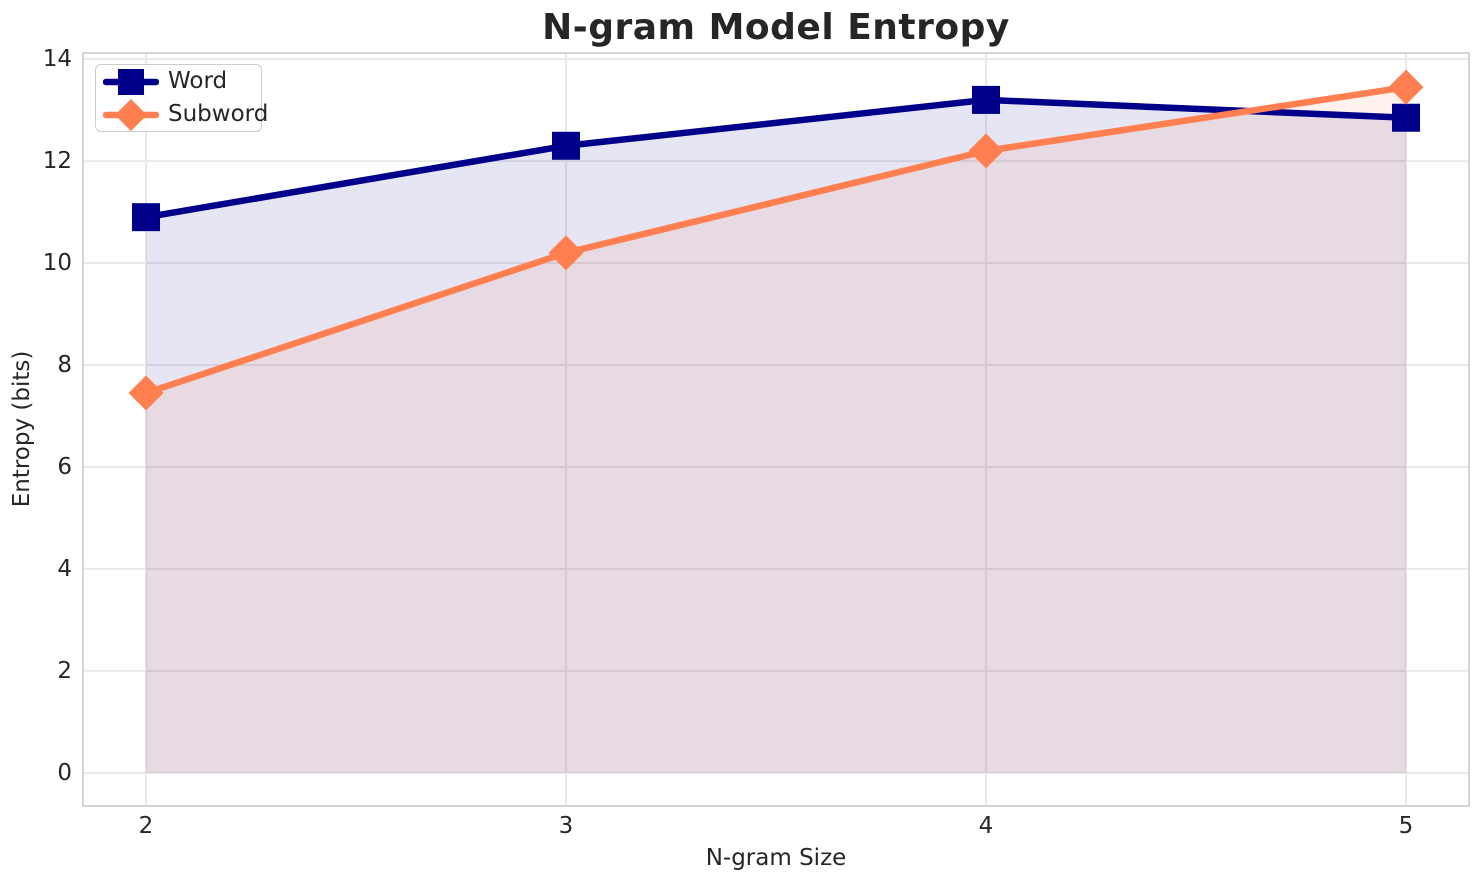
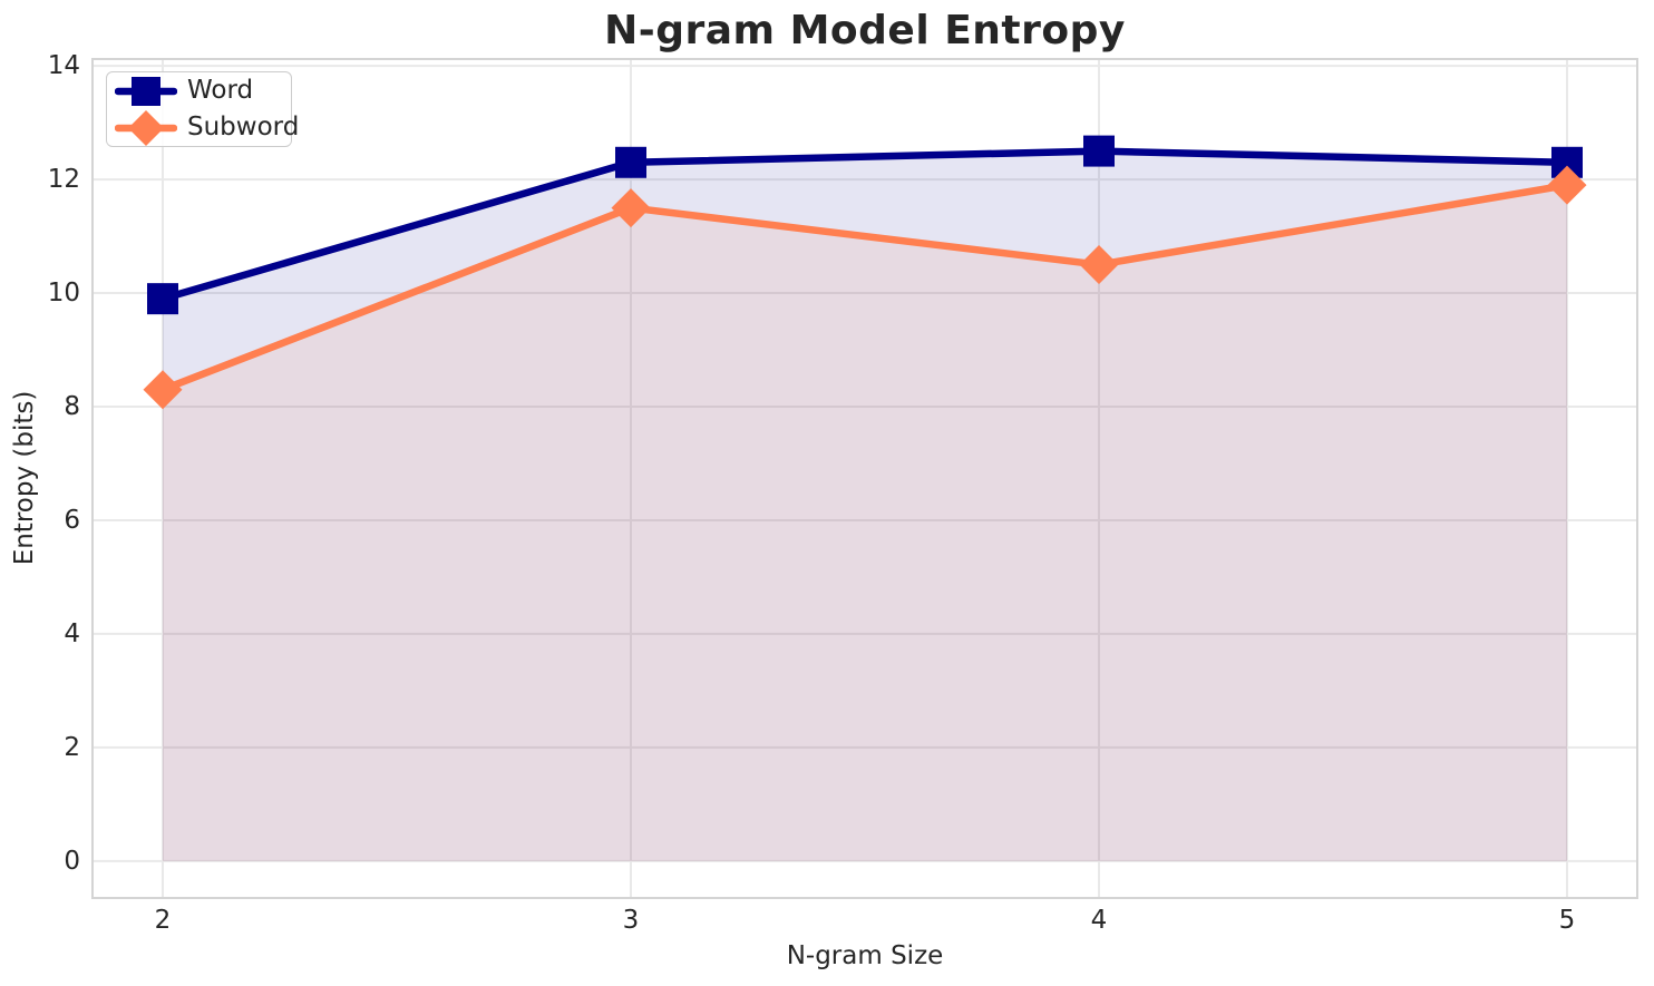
Word/2: 10.9 -> 9.9
Subword/2: 7.5 -> 8.3
Subword/3: 10.2 -> 11.5
Word/4: 13.2 -> 12.5
Subword/4: 12.2 -> 10.5
Word/5: 12.8 -> 12.3
Subword/5: 13.4 -> 11.9
